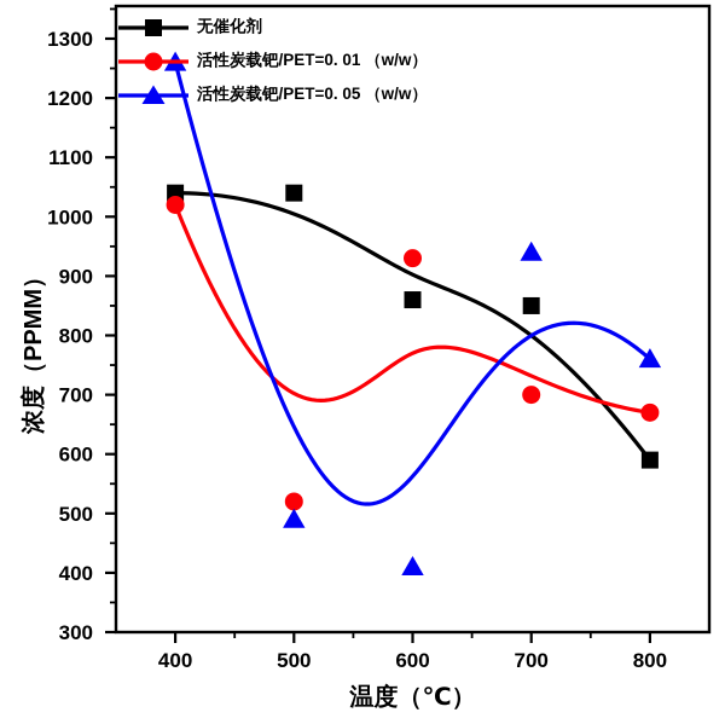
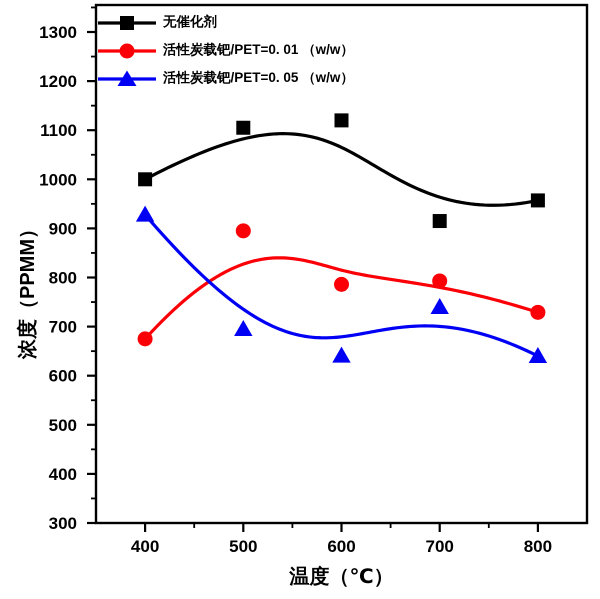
无催化剂/400: 1040 -> 1000
活性炭载钯/PET=0. 01 （w/w）/400: 1020 -> 680
活性炭载钯/PET=0. 05 （w/w）/400: 1260 -> 930
无催化剂/500: 1040 -> 1100
活性炭载钯/PET=0. 01 （w/w）/500: 520 -> 900
活性炭载钯/PET=0. 05 （w/w）/500: 490 -> 700
无催化剂/600: 860 -> 1120
活性炭载钯/PET=0. 01 （w/w）/600: 930 -> 790
活性炭载钯/PET=0. 05 （w/w）/600: 410 -> 640
无催化剂/700: 850 -> 920
活性炭载钯/PET=0. 01 （w/w）/700: 700 -> 790
活性炭载钯/PET=0. 05 （w/w）/700: 940 -> 740
无催化剂/800: 590 -> 960
活性炭载钯/PET=0. 01 （w/w）/800: 670 -> 730
活性炭载钯/PET=0. 05 （w/w）/800: 760 -> 640
